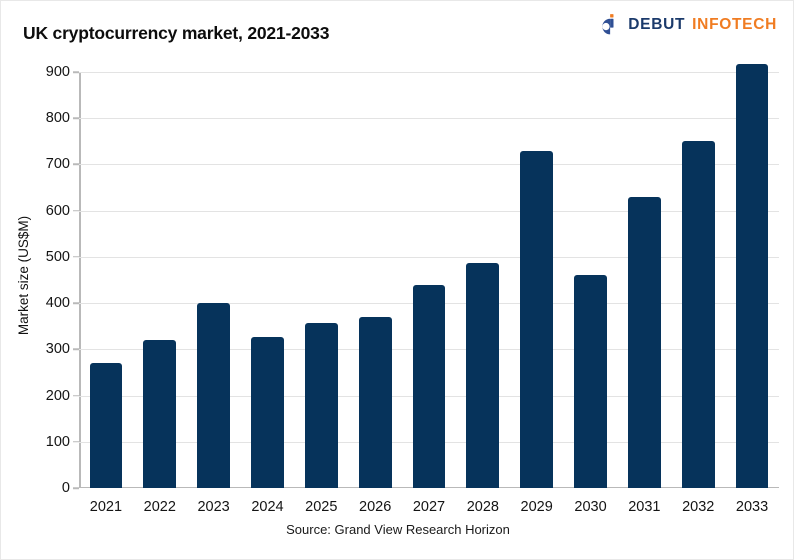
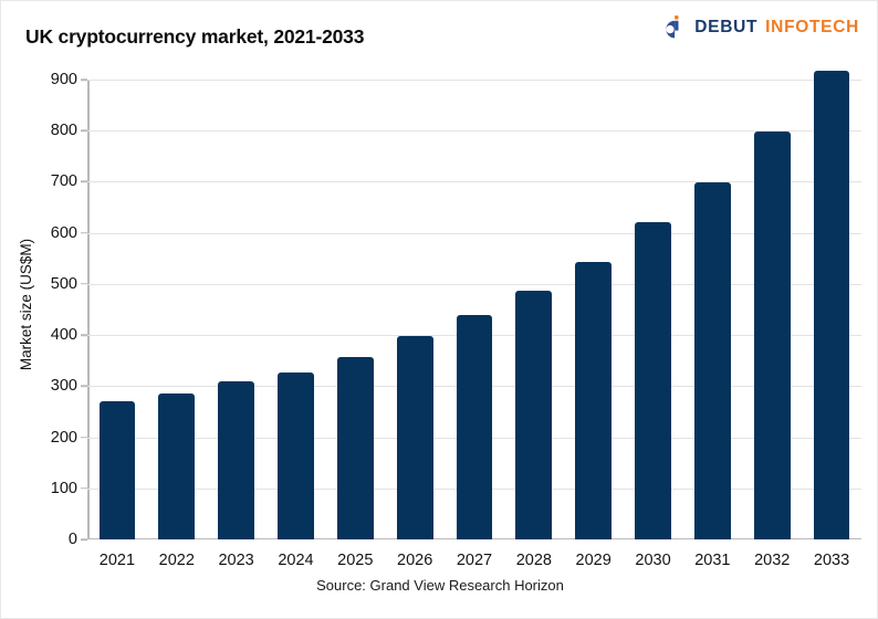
2022: 320 -> 290
2023: 400 -> 310
2026: 370 -> 400
2029: 730 -> 540
2030: 460 -> 620
2031: 630 -> 700
2032: 750 -> 800
